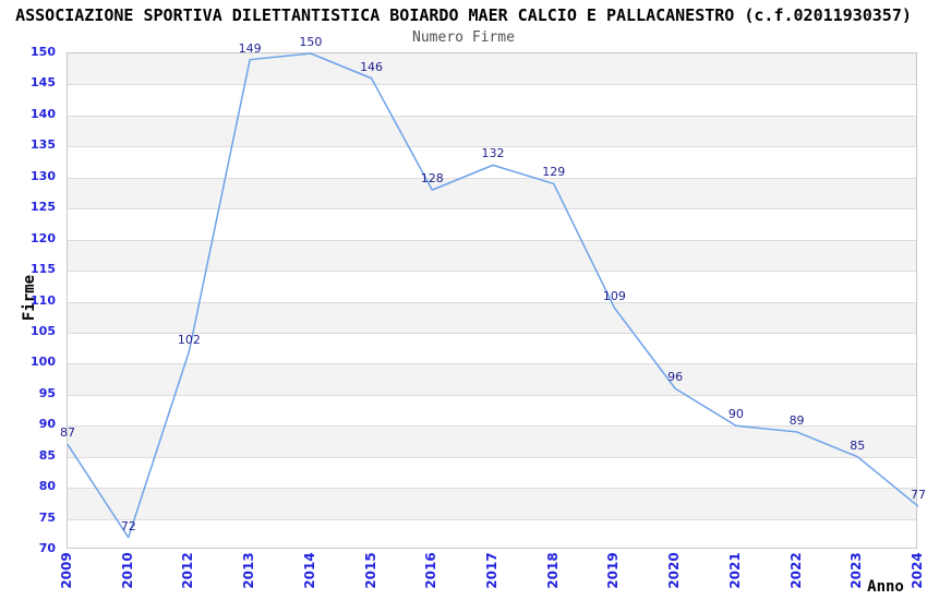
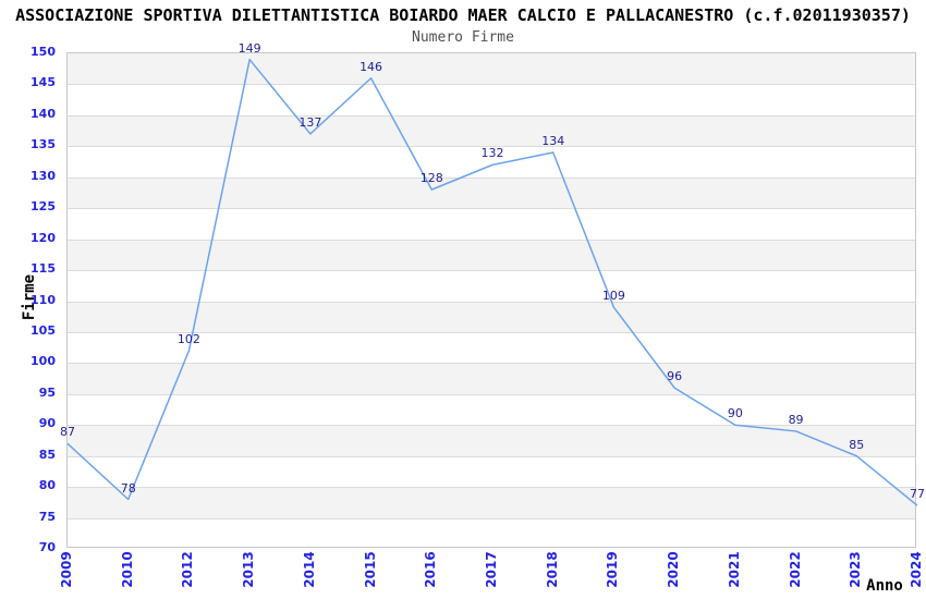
2010: 72 -> 78
2014: 150 -> 137
2018: 129 -> 134
